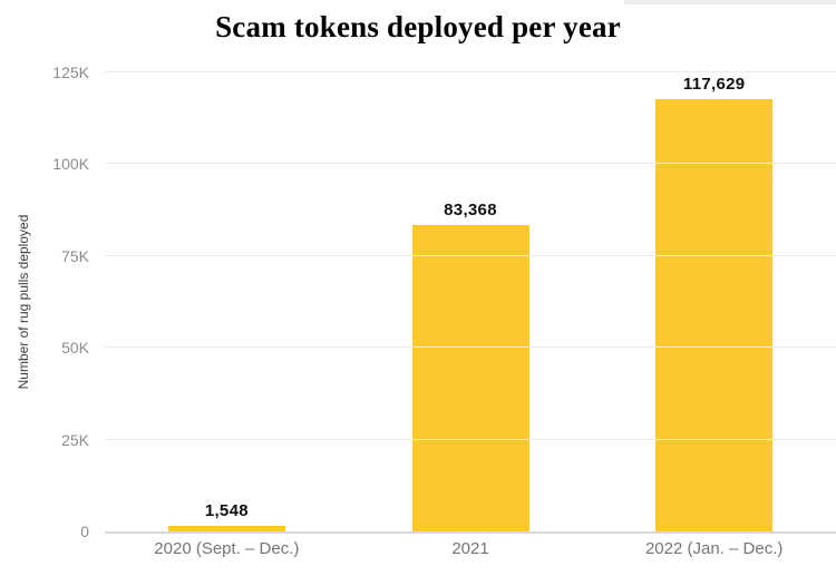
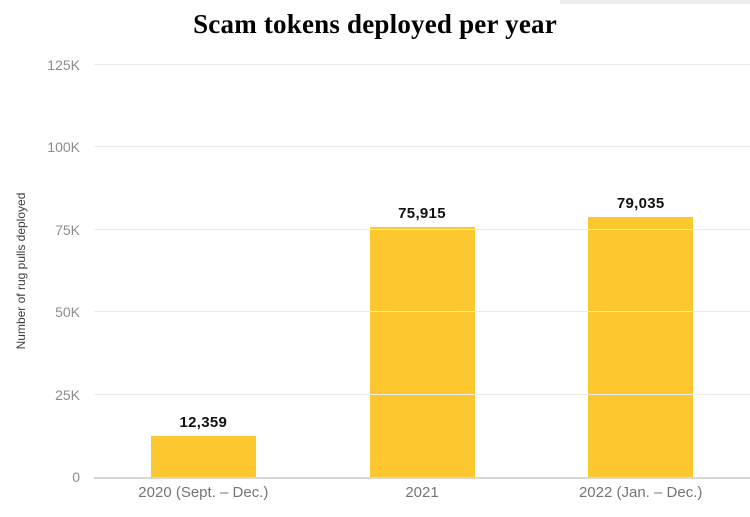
2020 (Sept. – Dec.): 1,548 -> 12,359
2021: 83,368 -> 75,915
2022 (Jan. – Dec.): 117,629 -> 79,035
